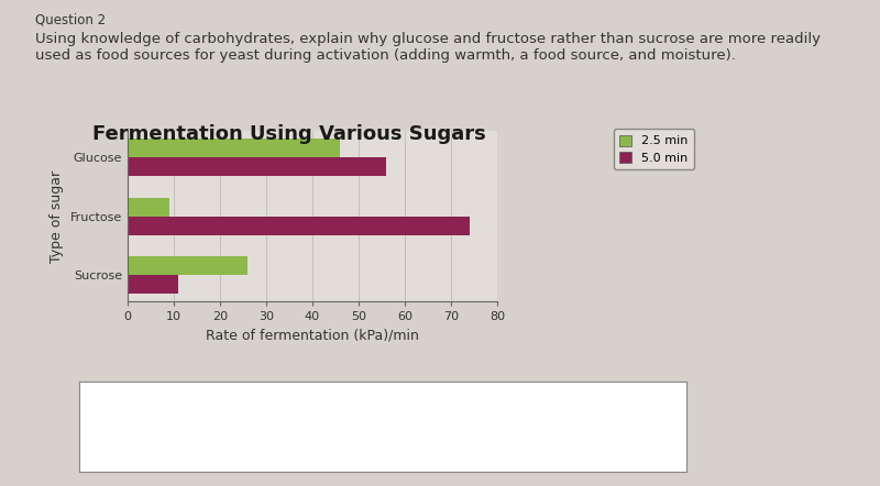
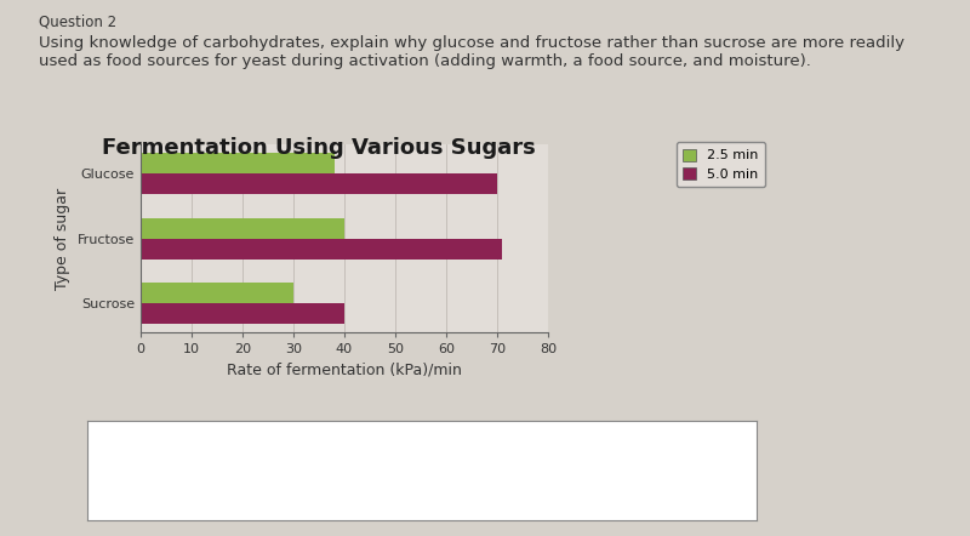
2.5 min/Glucose: 46 -> 38
5.0 min/Glucose: 56 -> 70
2.5 min/Fructose: 9 -> 40
5.0 min/Fructose: 74 -> 71
2.5 min/Sucrose: 26 -> 30
5.0 min/Sucrose: 11 -> 40
